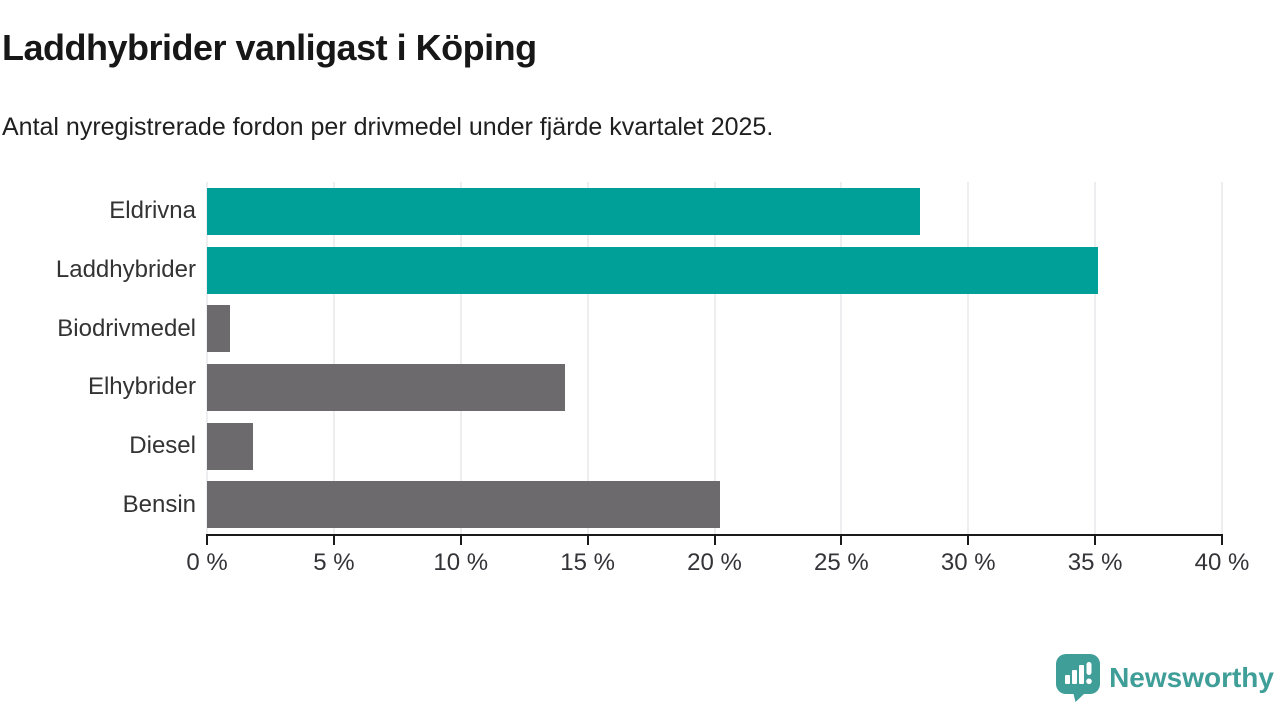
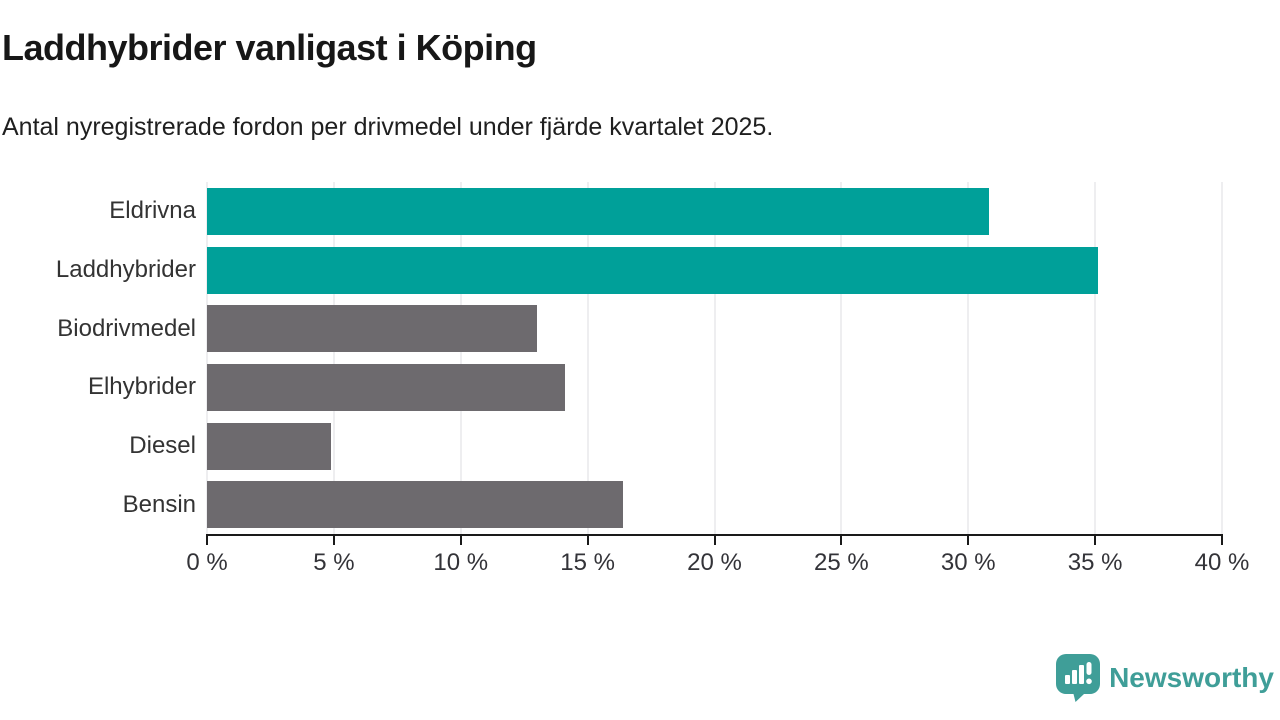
Eldrivna: 28.1% -> 30.8%
Biodrivmedel: 0.9% -> 13.0%
Diesel: 1.8% -> 4.9%
Bensin: 20.2% -> 16.4%
